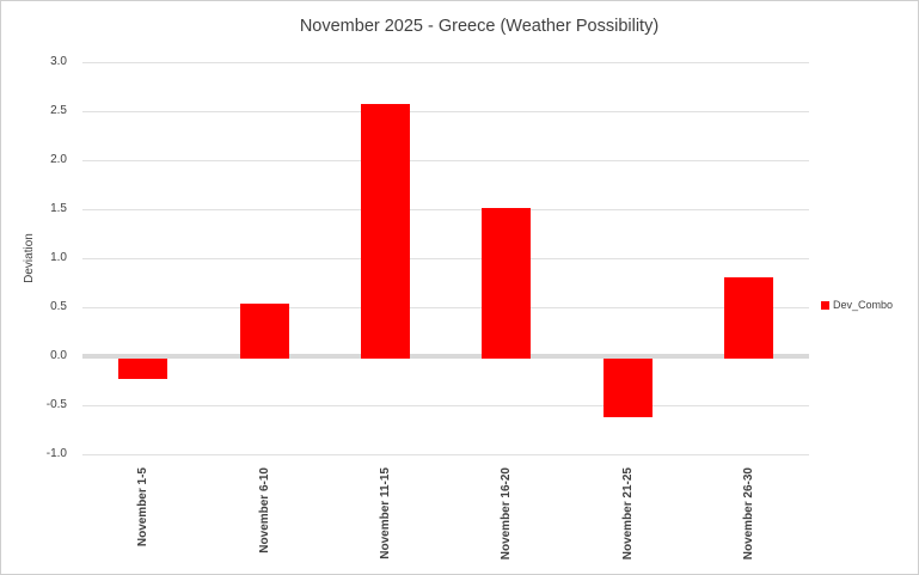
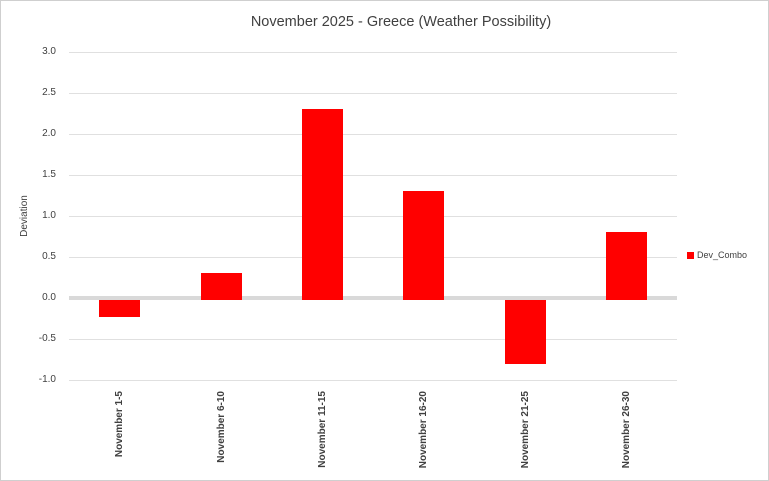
November 6-10: 0.5 -> 0.3
November 11-15: 2.6 -> 2.3
November 16-20: 1.5 -> 1.3
November 21-25: -0.6 -> -0.8
